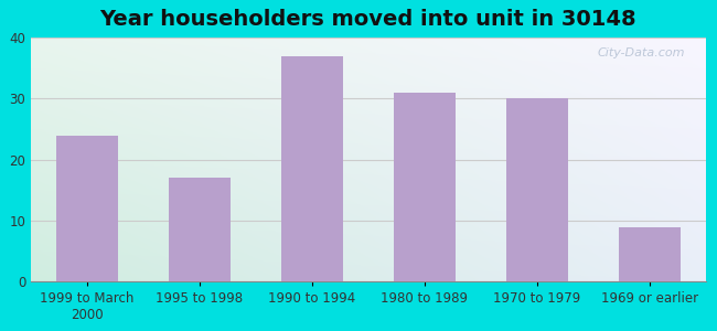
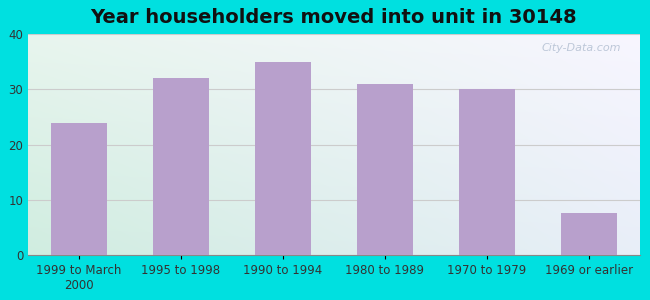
1995 to 1998: 17.0 -> 32.0
1990 to 1994: 37.0 -> 35.0
1969 or earlier: 8.8 -> 7.5
